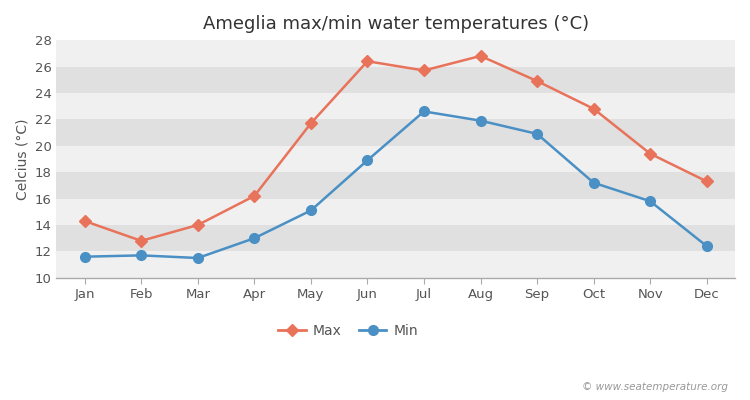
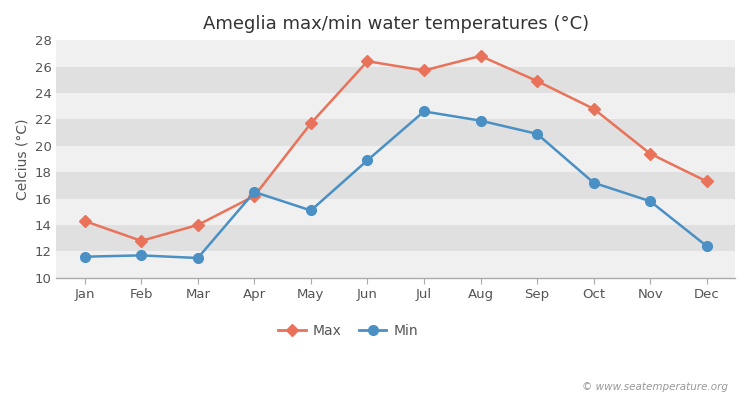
Min/Apr: 13.0 -> 16.5
